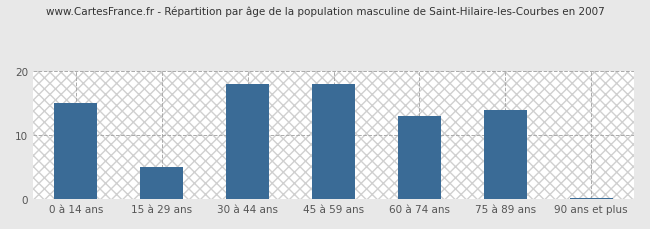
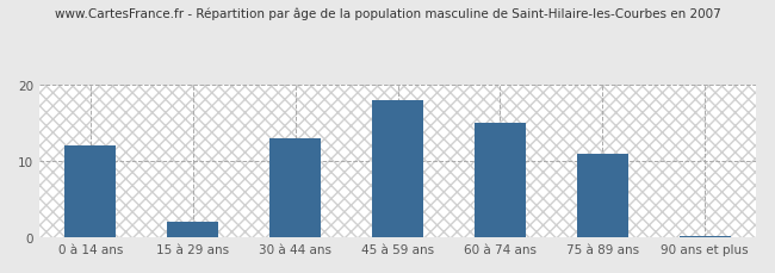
0 à 14 ans: 15.0 -> 12.0
15 à 29 ans: 5.0 -> 2.0
30 à 44 ans: 18.0 -> 13.0
60 à 74 ans: 13.0 -> 15.0
75 à 89 ans: 14.0 -> 11.0
